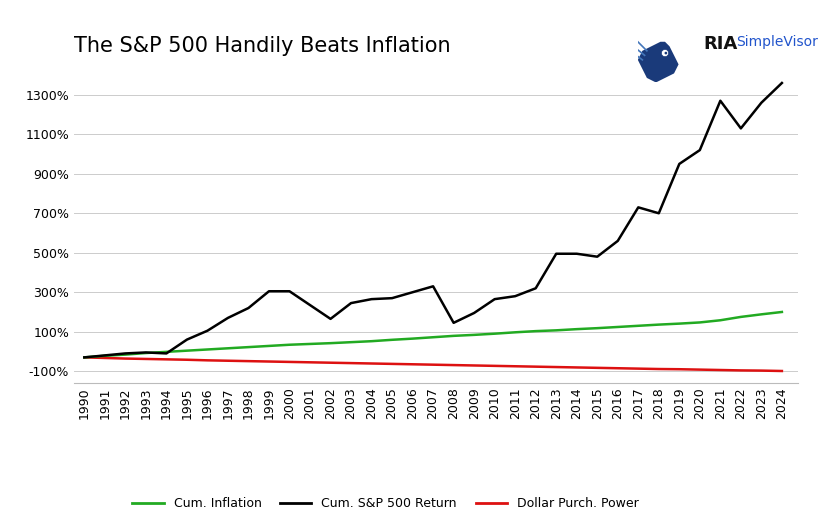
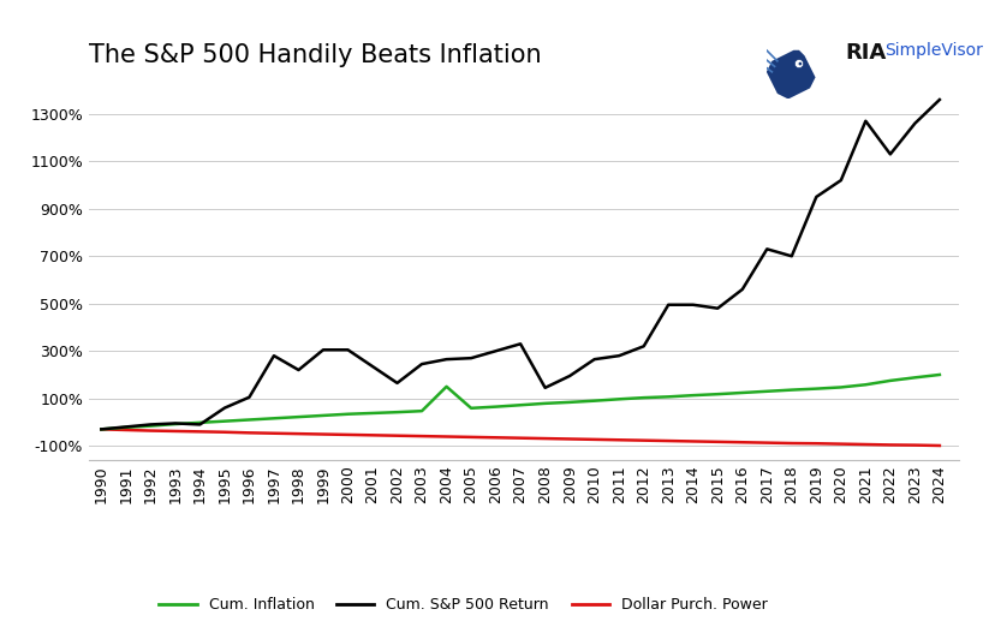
Cum. S&P 500 Return/1997: 170% -> 280%
Cum. Inflation/2004: 50% -> 150%
